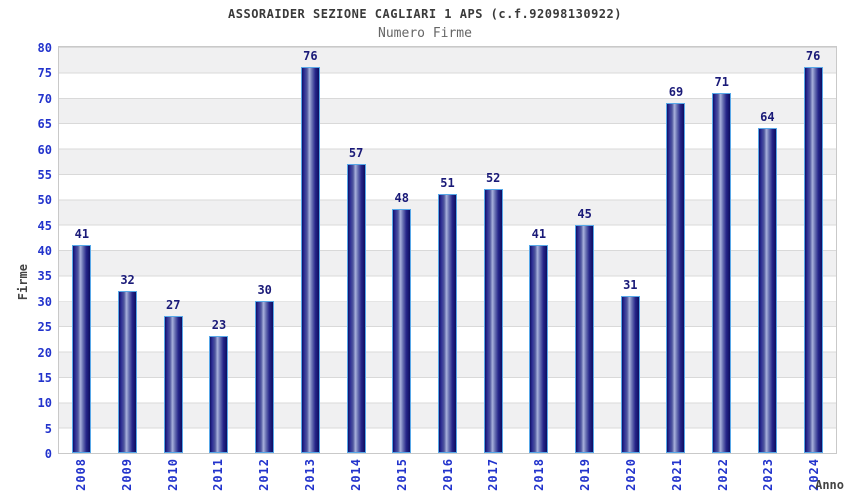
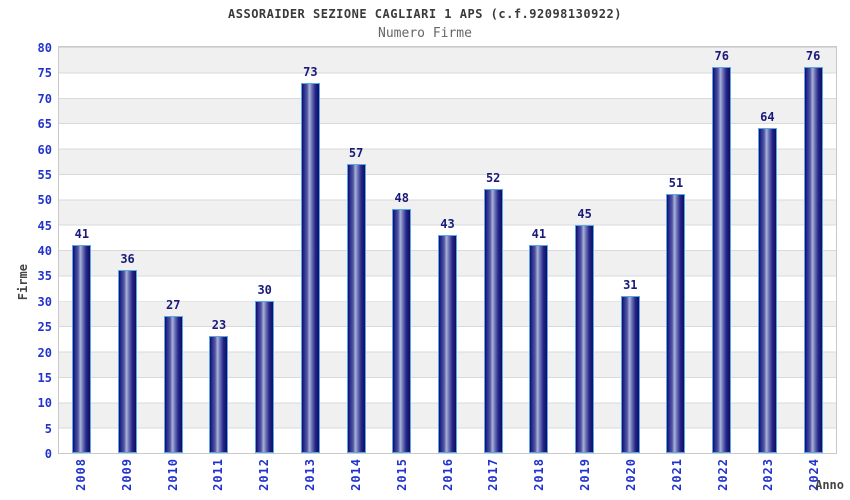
2009: 32 -> 36
2013: 76 -> 73
2016: 51 -> 43
2021: 69 -> 51
2022: 71 -> 76
